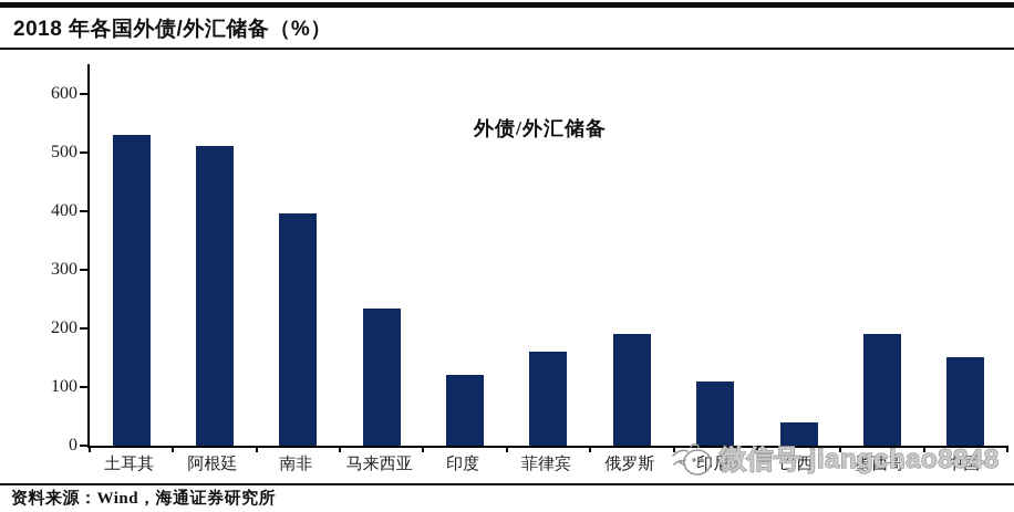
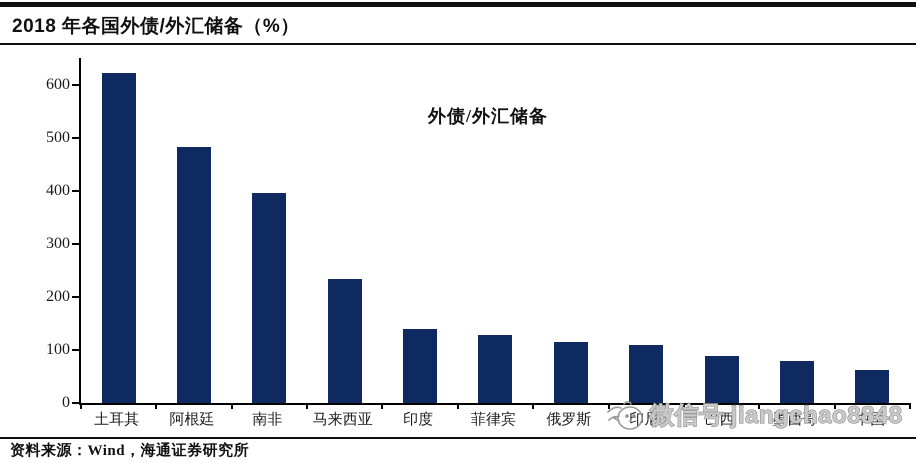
土耳其: 530 -> 620
阿根廷: 510 -> 480
印度: 120 -> 140
菲律宾: 160 -> 130
俄罗斯: 190 -> 120
巴西: 40 -> 90
墨西哥: 190 -> 80
中国: 150 -> 60
